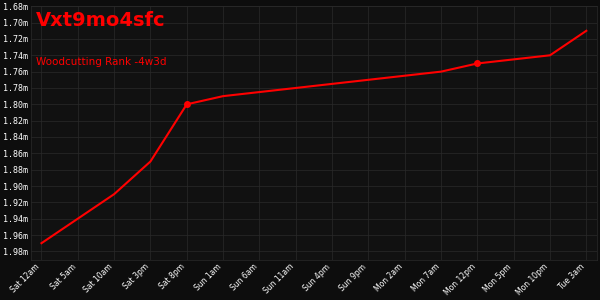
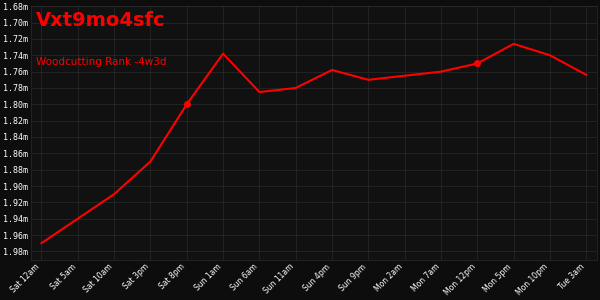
Sun 1am: 1.790m -> 1.738m
Sun 4pm: 1.775m -> 1.758m
Mon 5pm: 1.745m -> 1.726m
Tue 3am: 1.710m -> 1.764m
